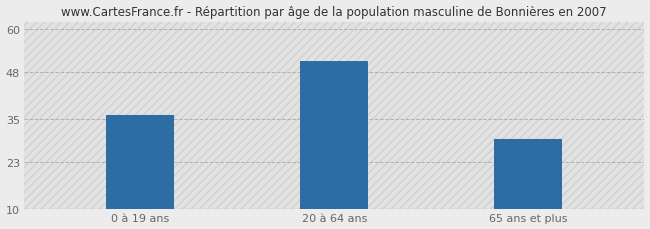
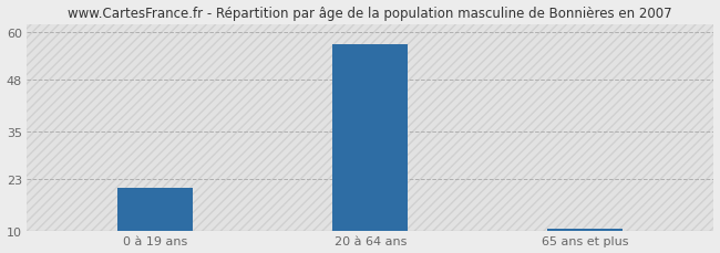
0 à 19 ans: 36.0 -> 21.0
20 à 64 ans: 51.0 -> 57.0
65 ans et plus: 29.5 -> 10.5
